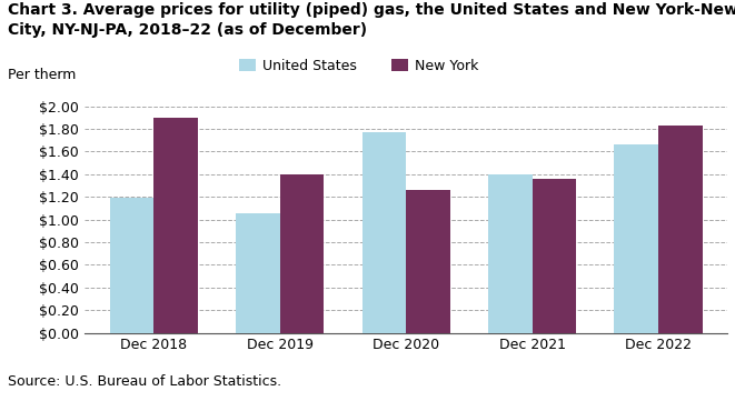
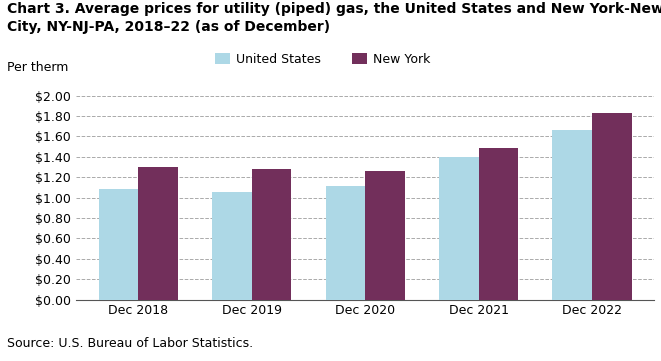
United States/Dec 2018: $1.19 -> $1.08
New York/Dec 2018: $1.90 -> $1.30
New York/Dec 2019: $1.40 -> $1.28
United States/Dec 2020: $1.77 -> $1.11
New York/Dec 2021: $1.36 -> $1.49
